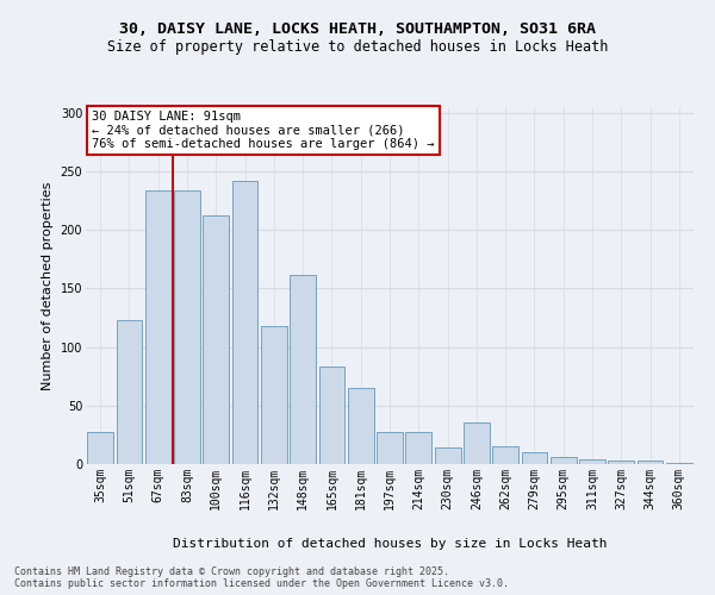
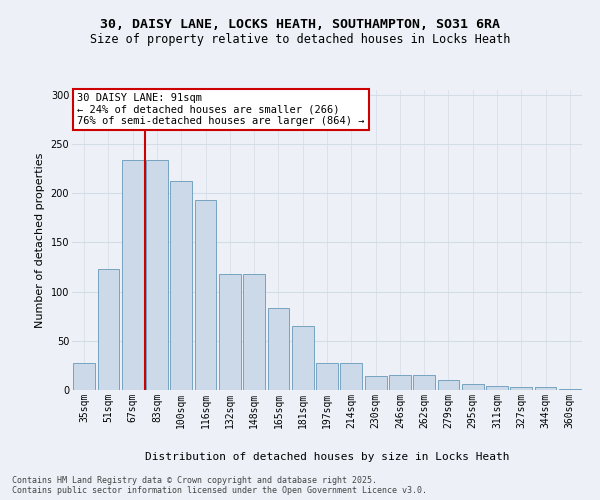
116sqm: 242 -> 193
148sqm: 162 -> 118
246sqm: 36 -> 15
